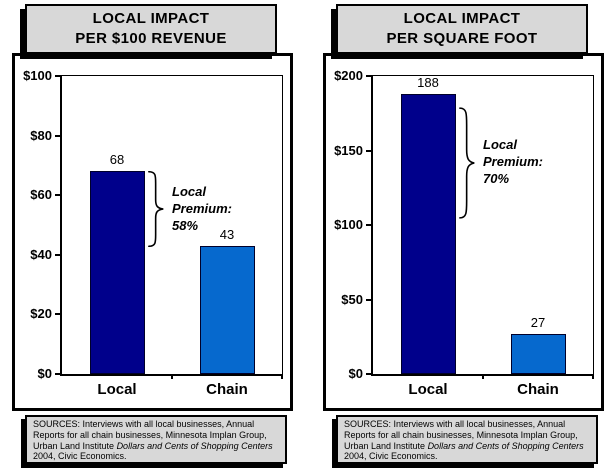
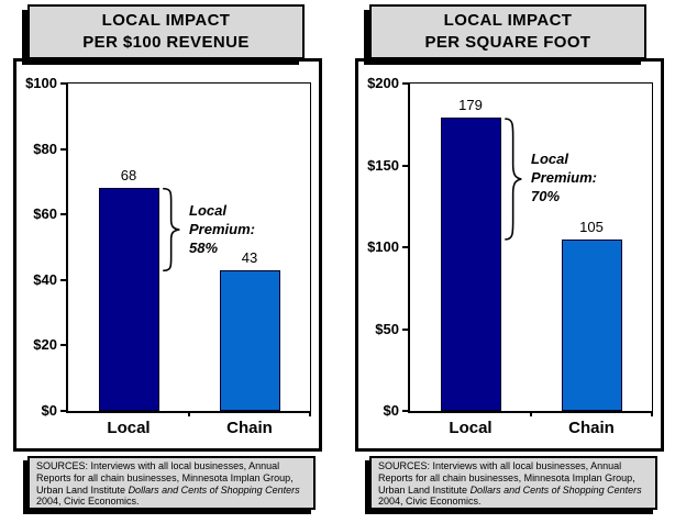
LOCAL IMPACT PER SQUARE FOOT/Local: 188 -> 179
LOCAL IMPACT PER SQUARE FOOT/Chain: 27 -> 105
